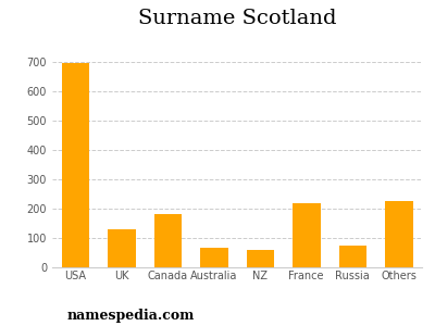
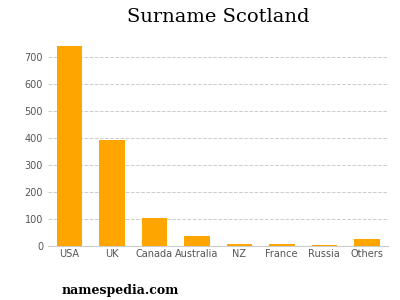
USA: 695 -> 740
UK: 130 -> 393
Canada: 180 -> 103
Australia: 65 -> 37
NZ: 60 -> 8
France: 220 -> 9
Russia: 75 -> 5
Others: 225 -> 26
